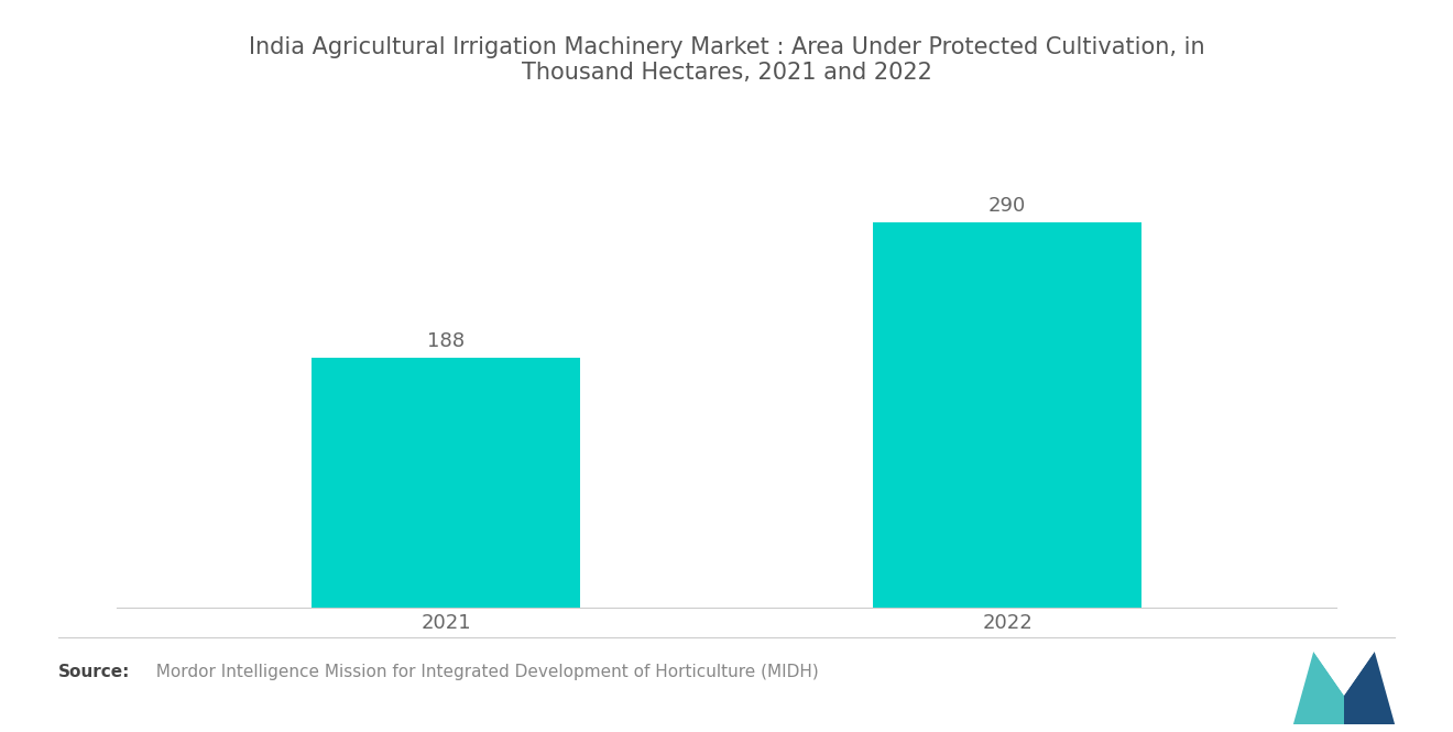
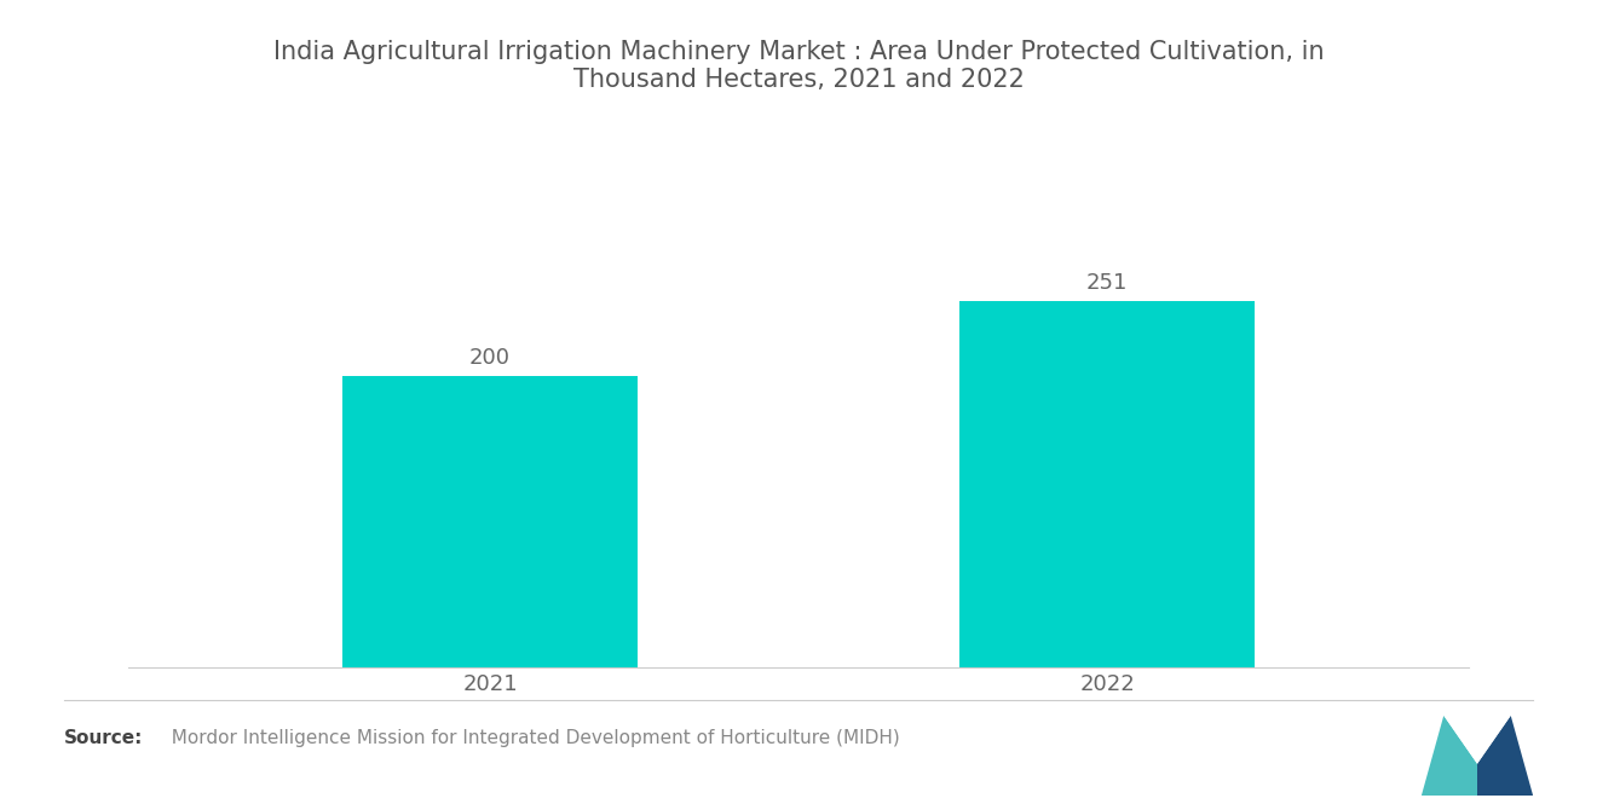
2021: 188 -> 200
2022: 290 -> 251
